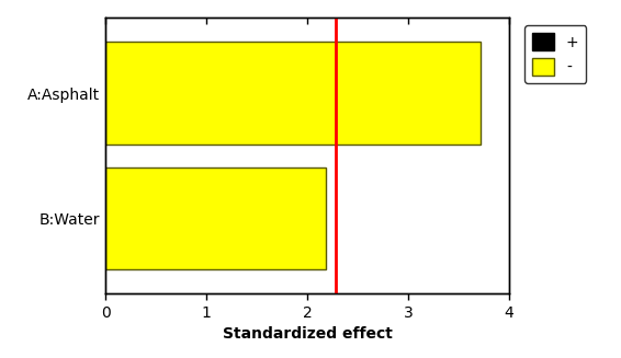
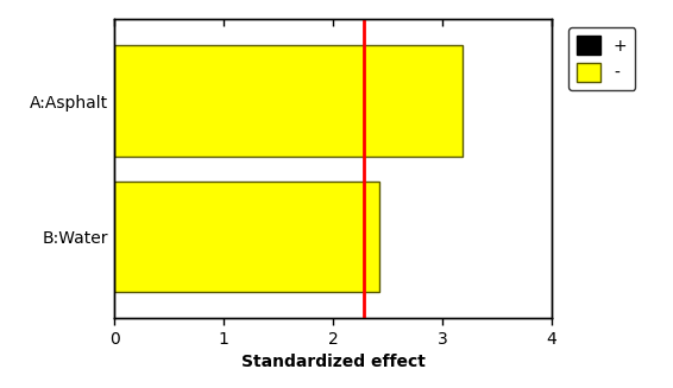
A:Asphalt: 3.72 -> 3.18
B:Water: 2.18 -> 2.42
